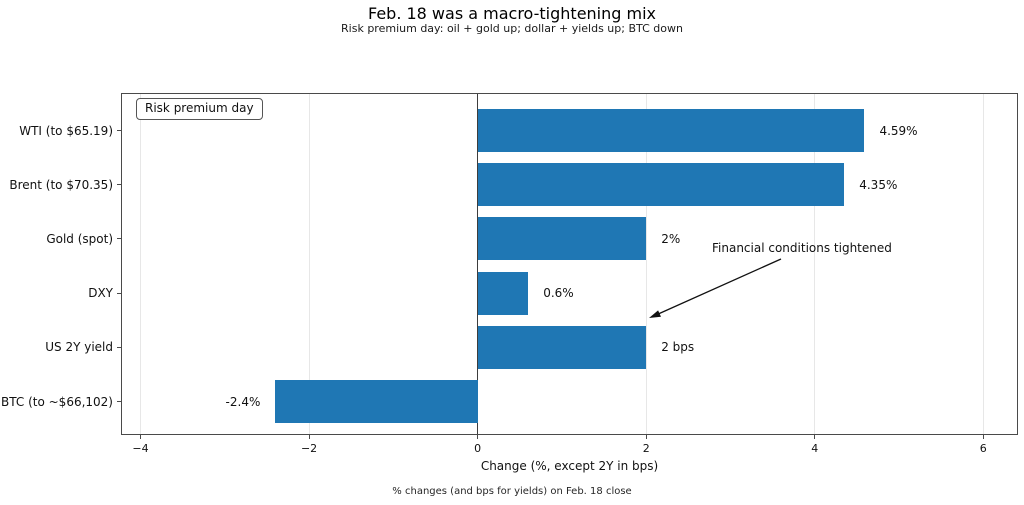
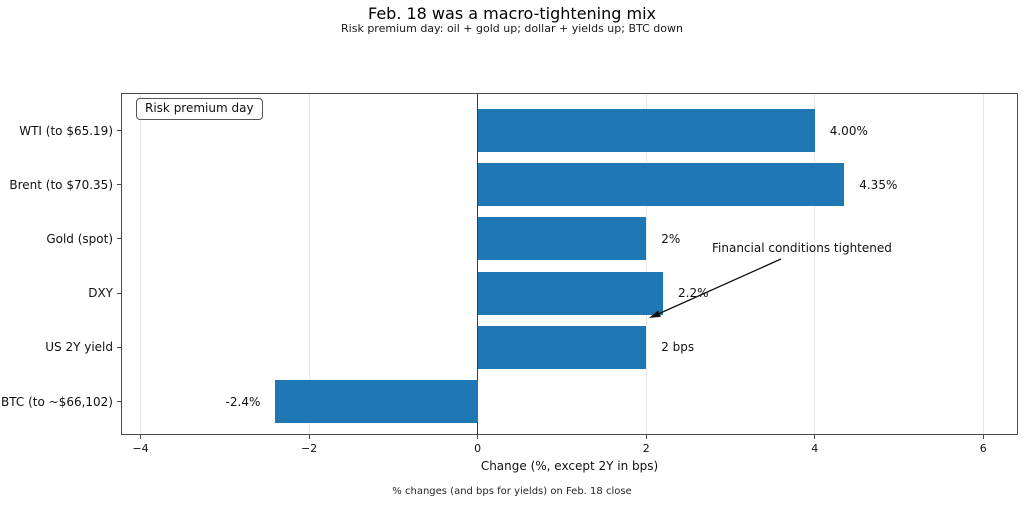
WTI (to $65.19): 4.59% -> 4.00%
DXY: 0.6% -> 2.2%
